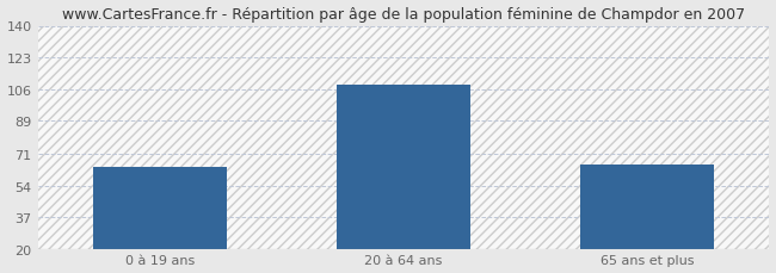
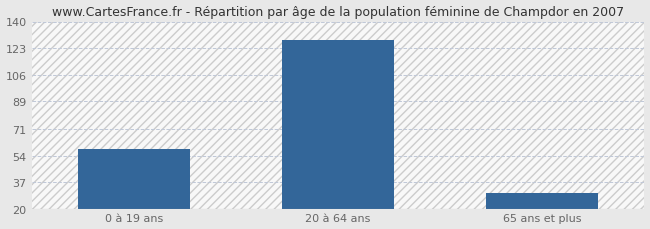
0 à 19 ans: 64 -> 58
20 à 64 ans: 108 -> 128
65 ans et plus: 65 -> 30
